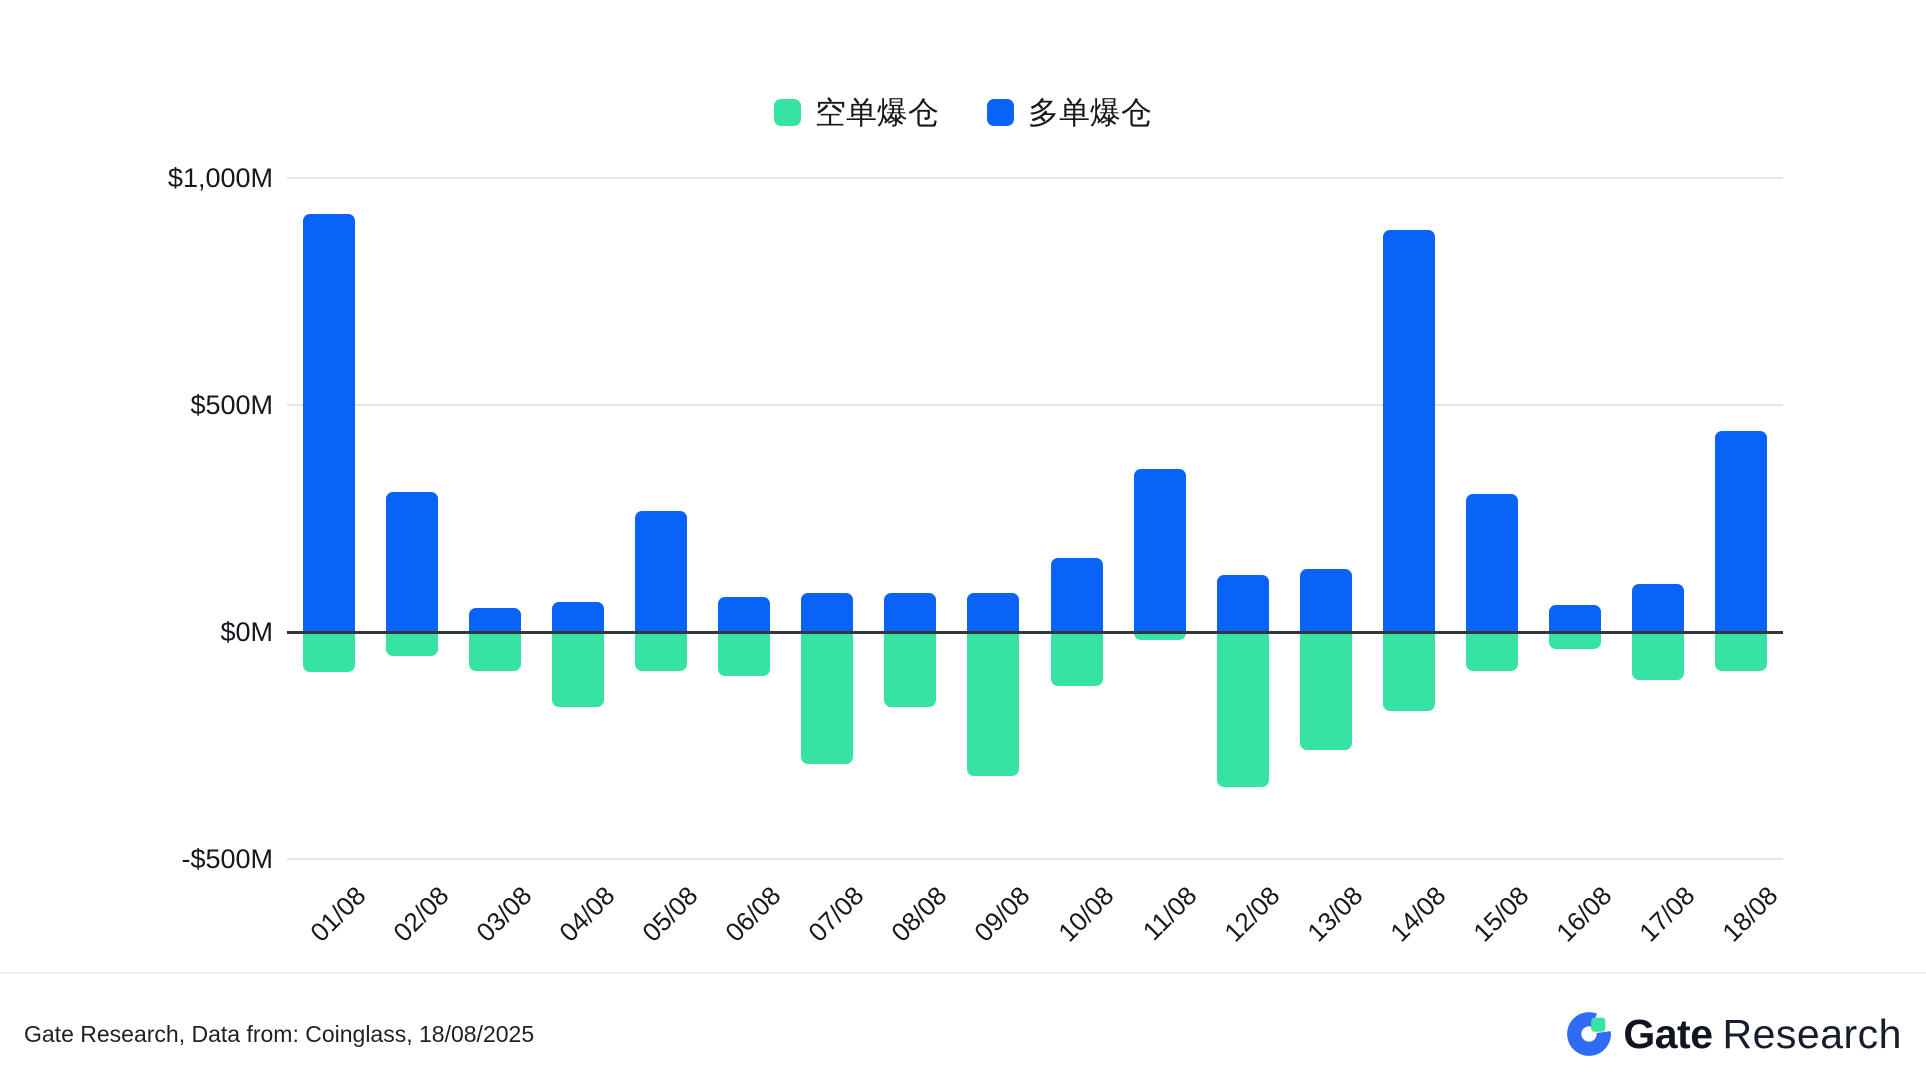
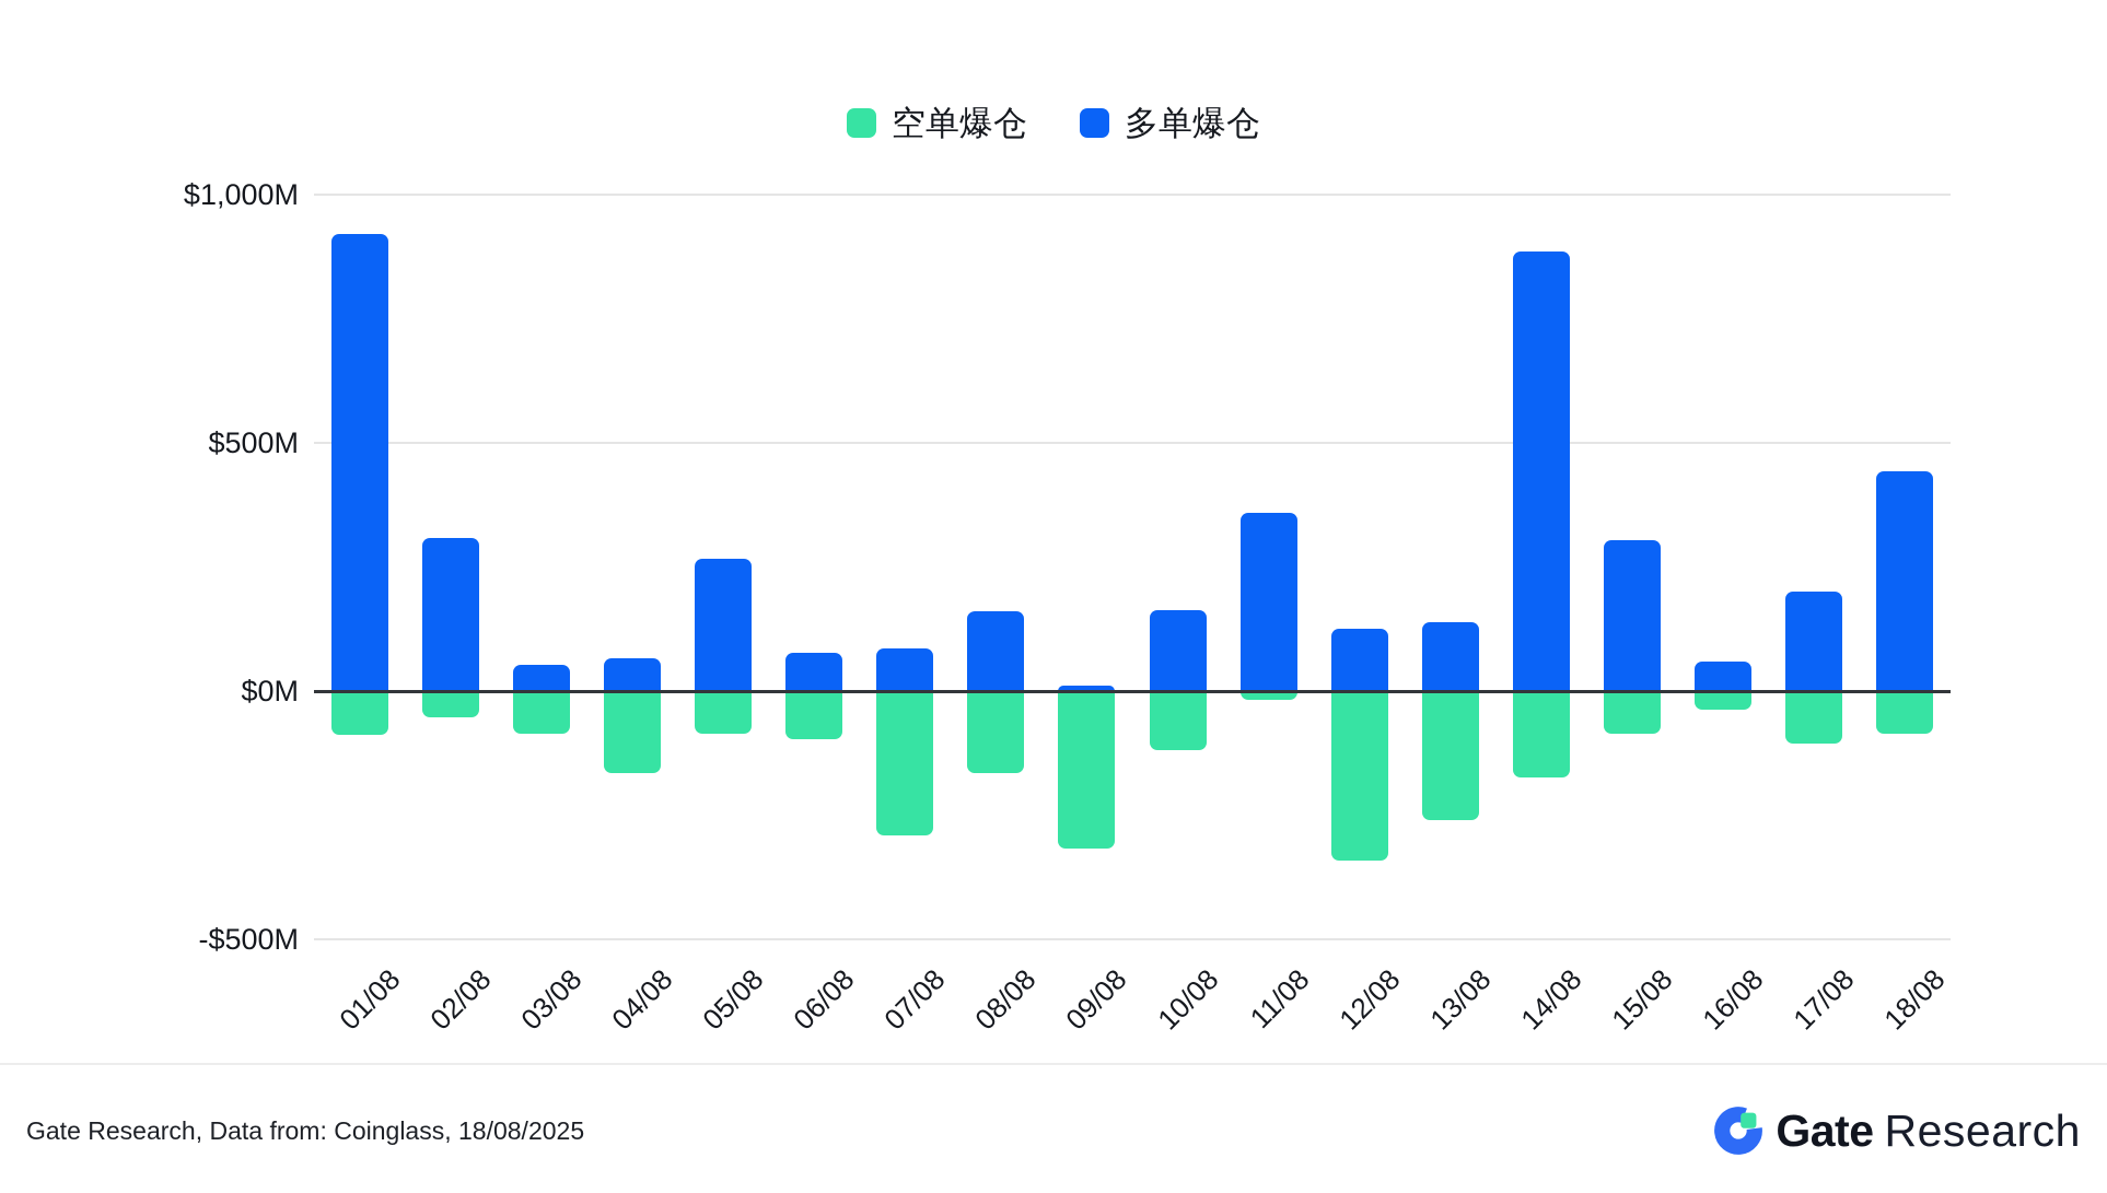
多单爆仓/08/08: $90M -> $160M
多单爆仓/09/08: $90M -> $10M
多单爆仓/17/08: $110M -> $200M
